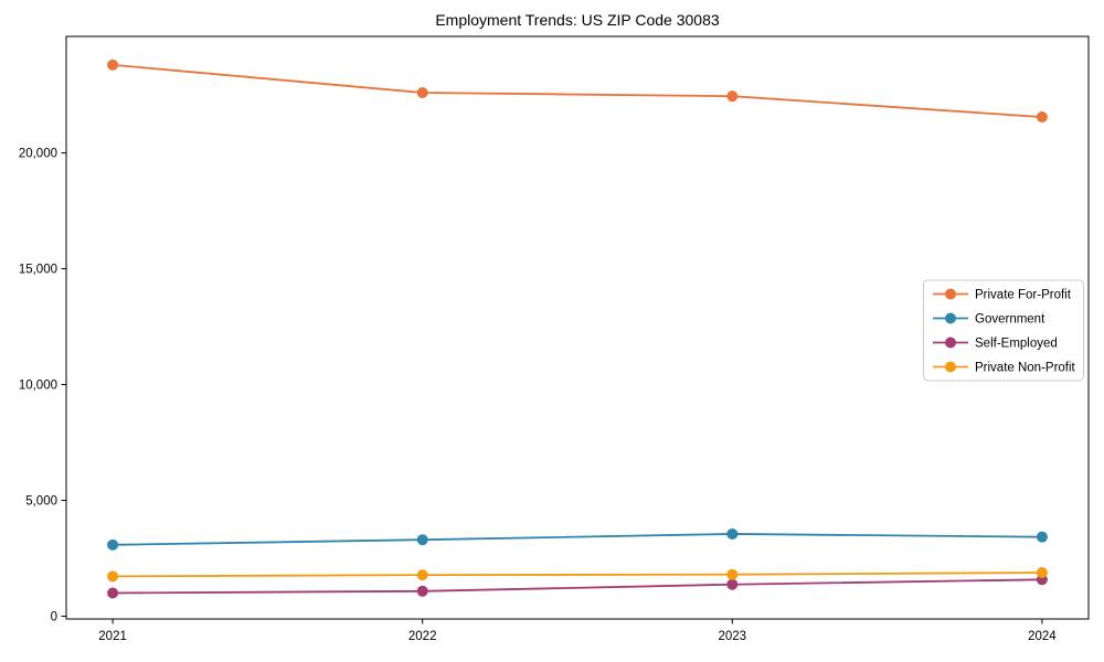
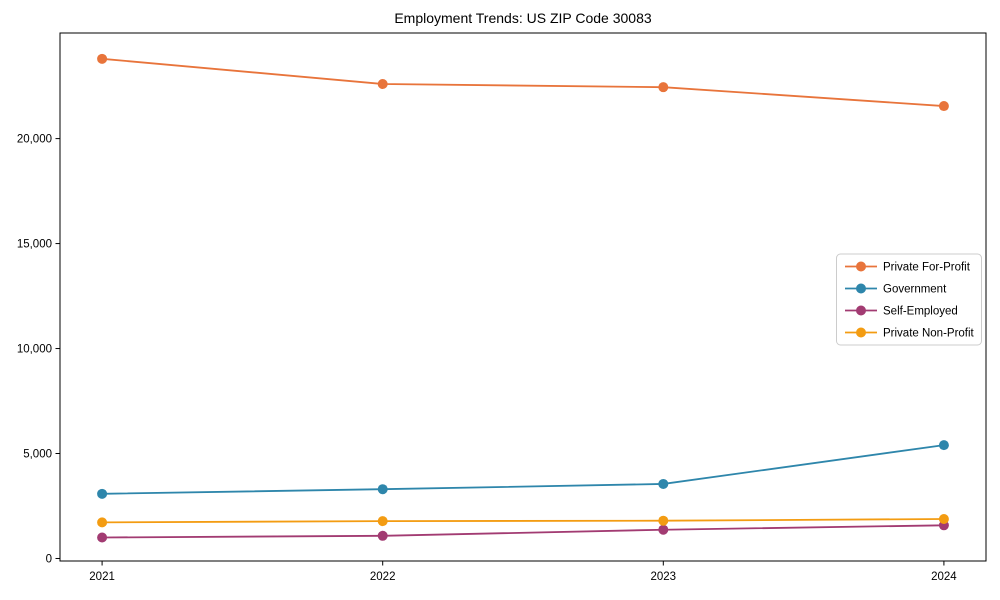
Government/2024: 3400 -> 5400
